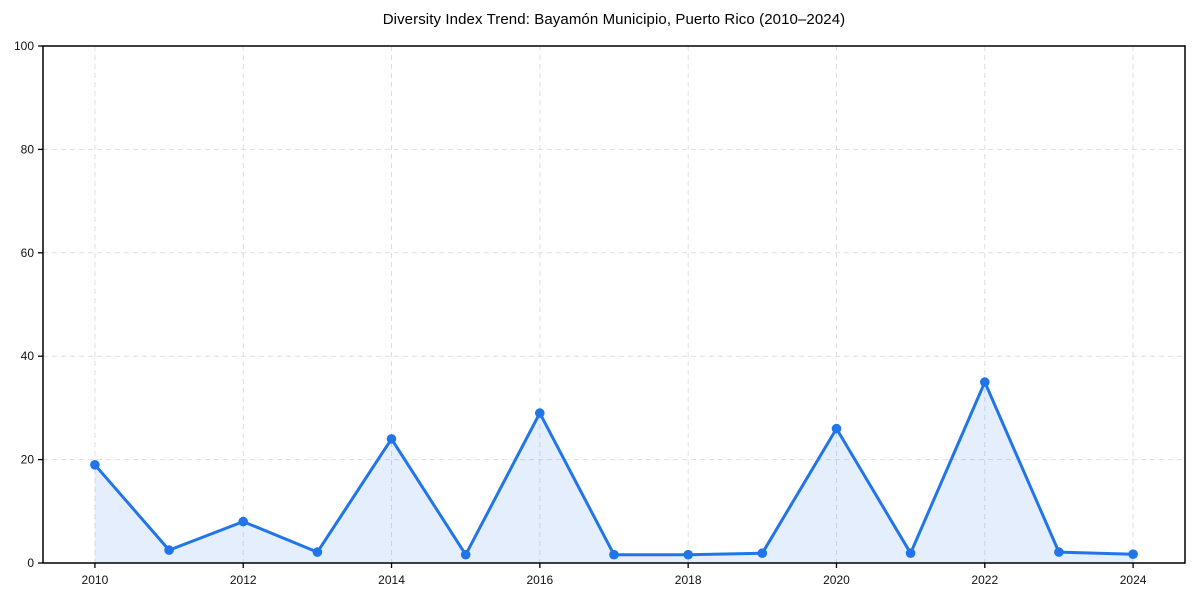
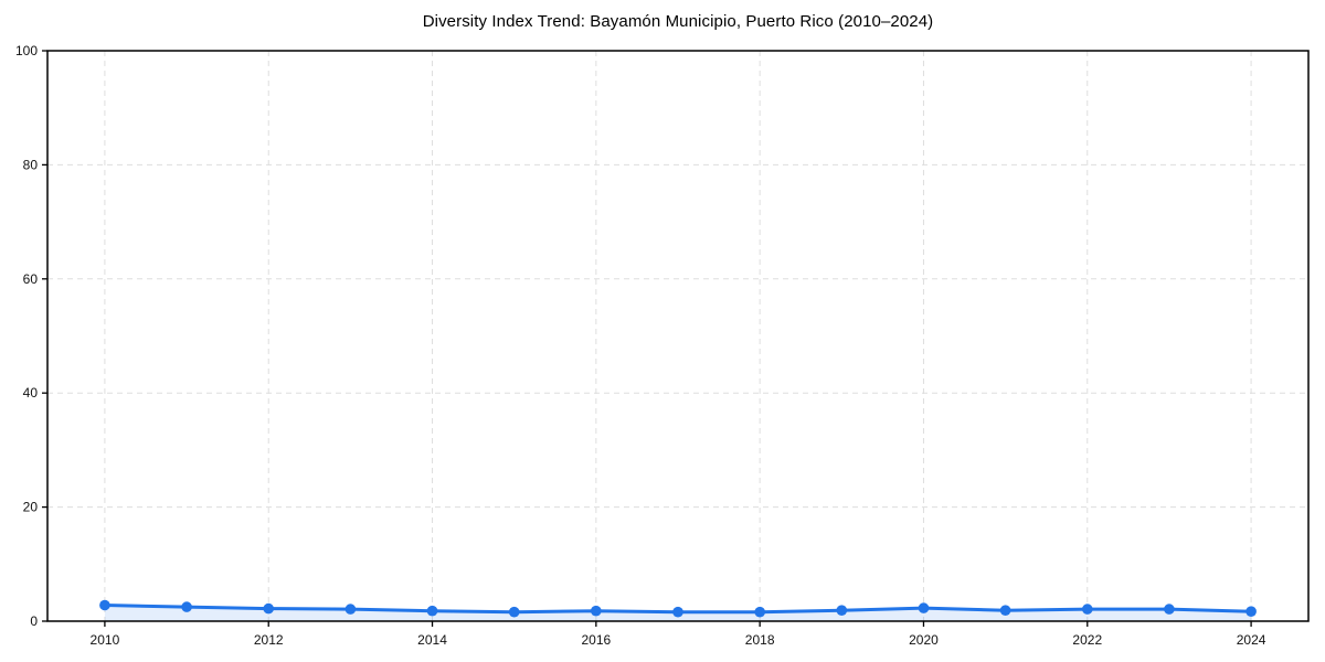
2010: 19 -> 3
2012: 8 -> 2
2014: 24 -> 2
2016: 29 -> 2
2020: 26 -> 2
2022: 35 -> 2
